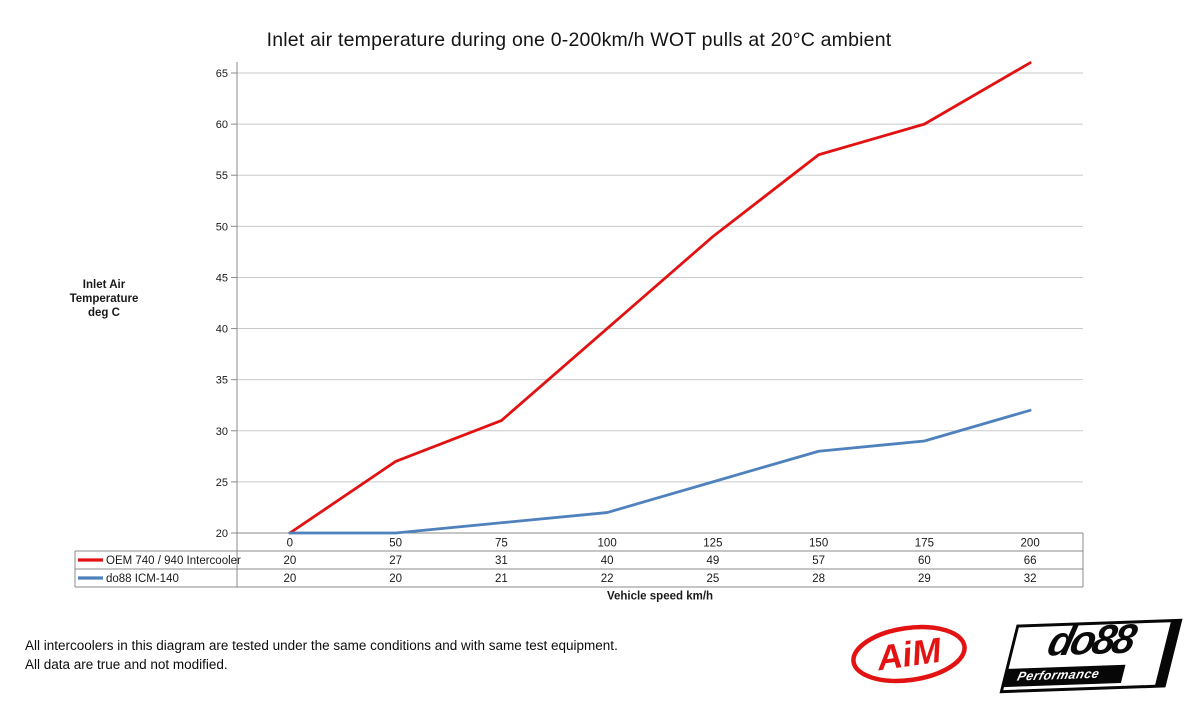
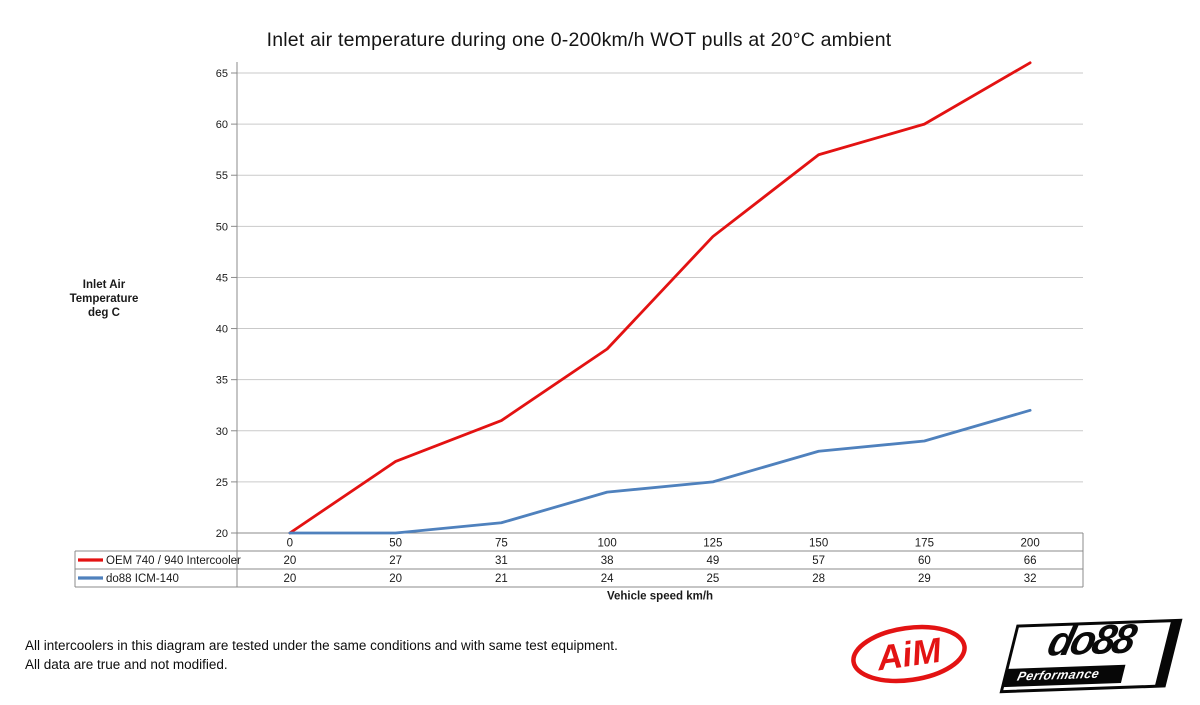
OEM 740 / 940 Intercooler/100: 40 -> 38
do88 ICM-140/100: 22 -> 24
